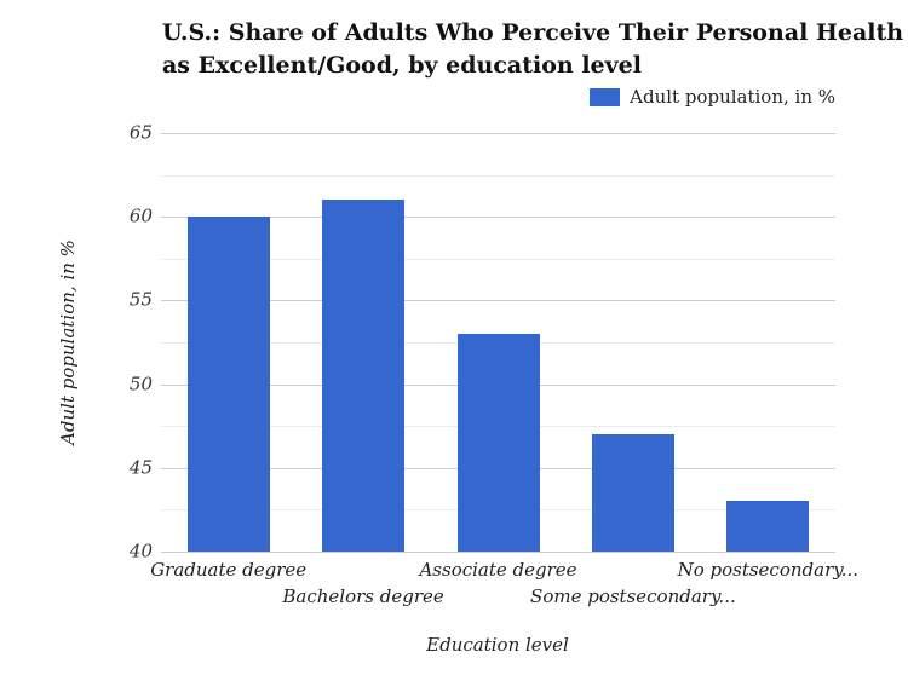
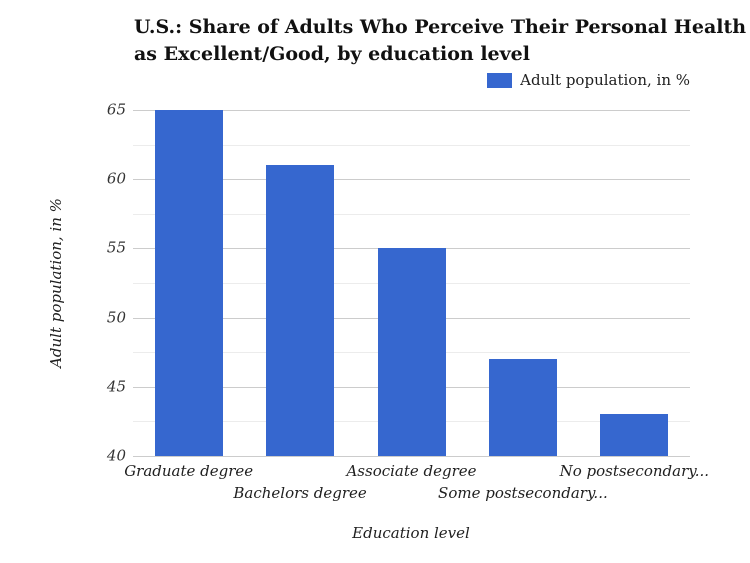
Graduate degree: 60 -> 65
Associate degree: 53 -> 55
